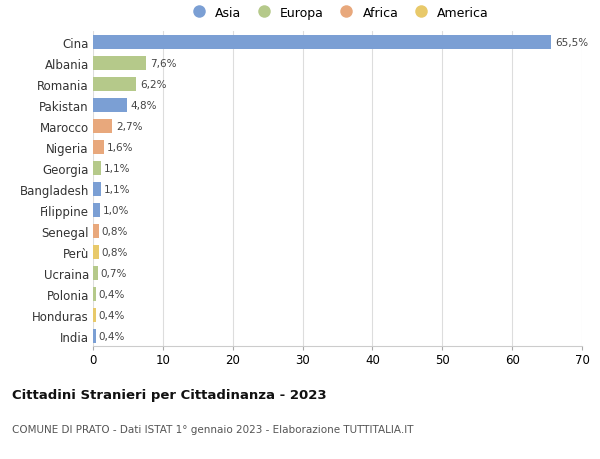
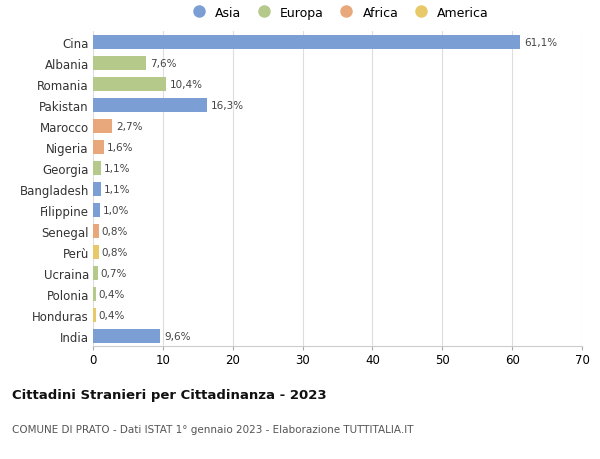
Cina: 65,5% -> 61,1%
Romania: 6,2% -> 10,4%
Pakistan: 4,8% -> 16,3%
India: 0,4% -> 9,6%
